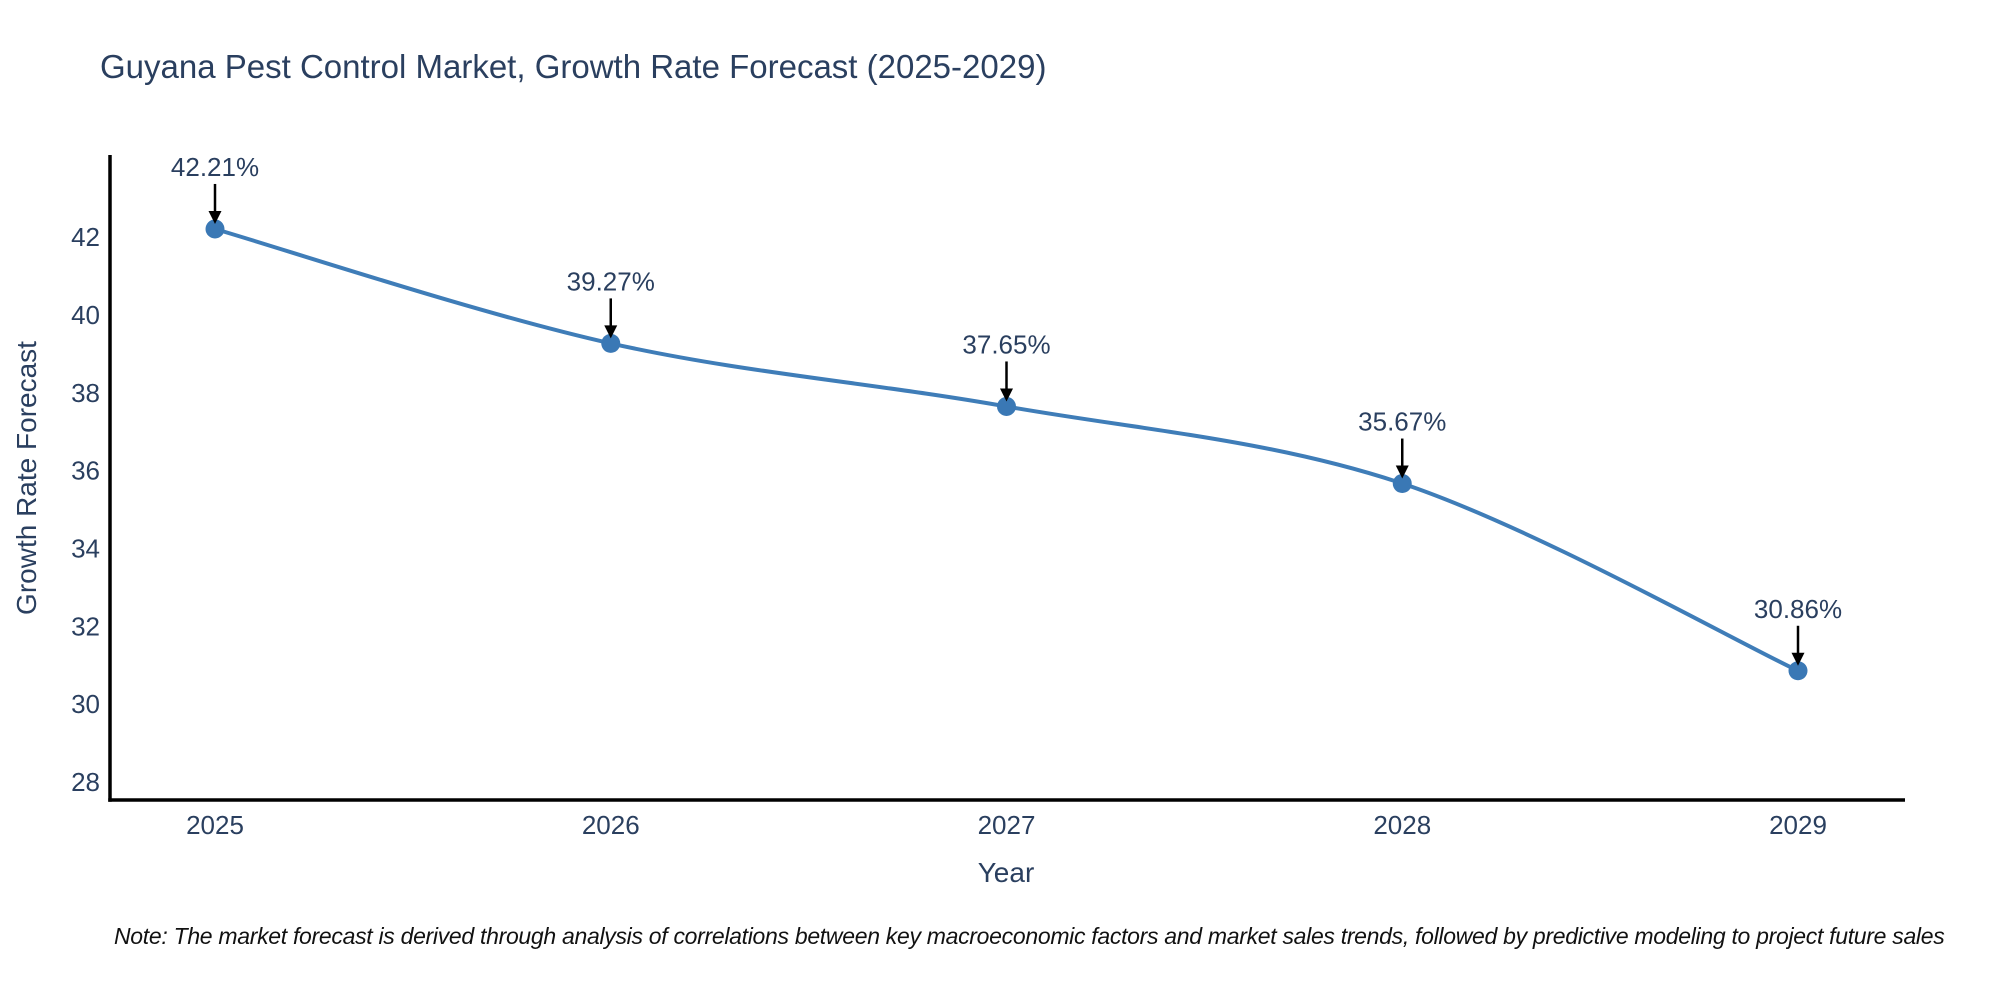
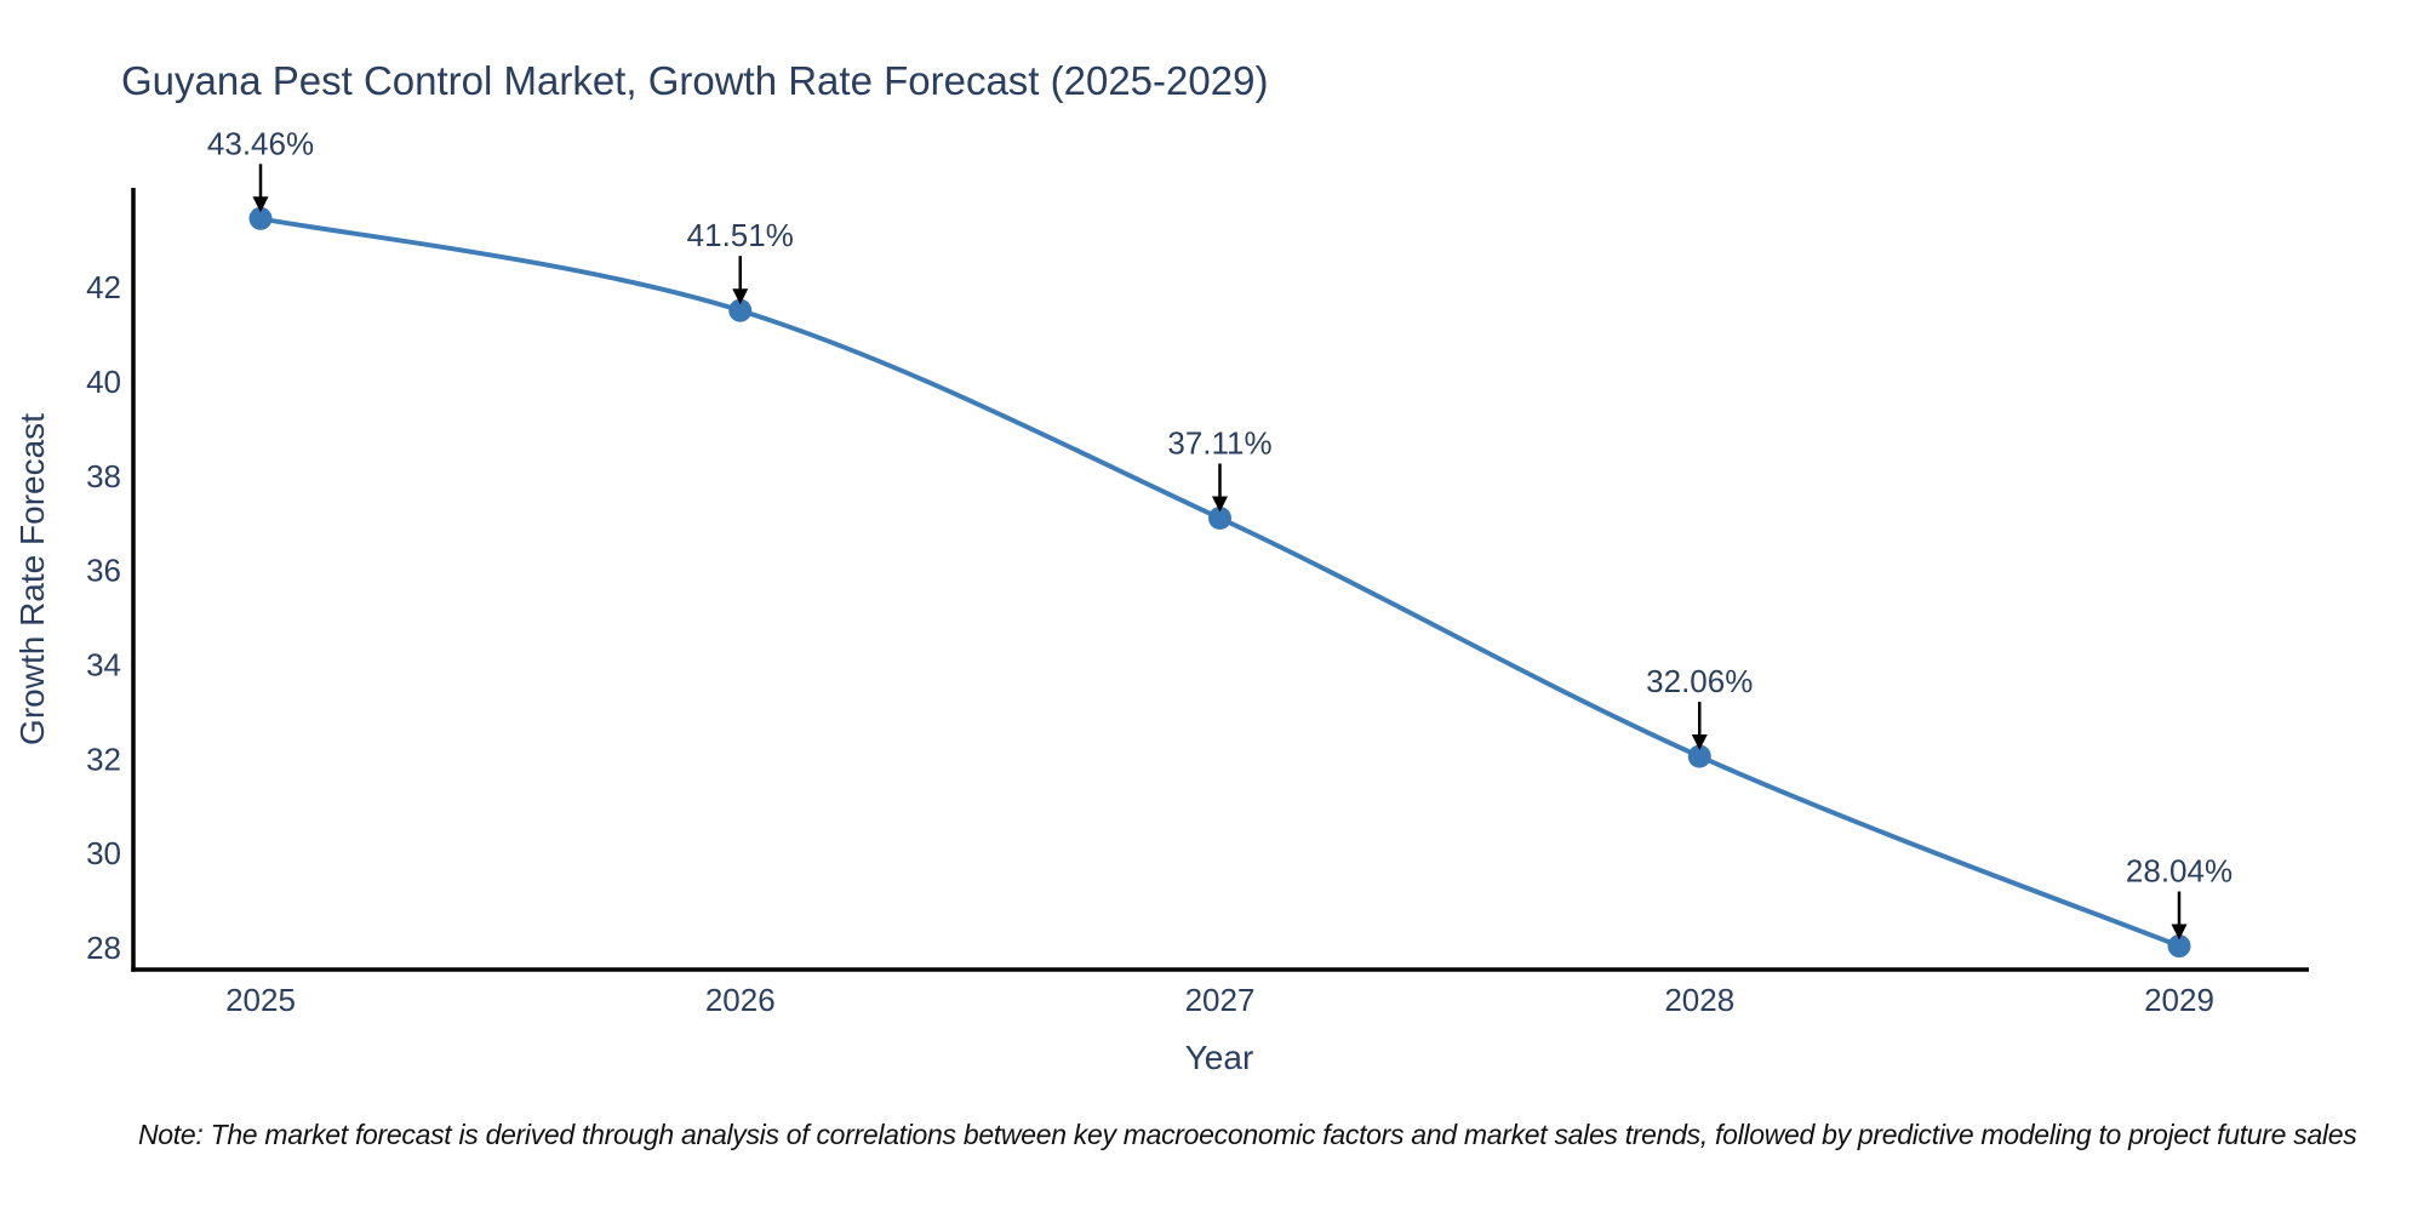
2025: 42.21% -> 43.46%
2026: 39.27% -> 41.51%
2027: 37.65% -> 37.11%
2028: 35.67% -> 32.06%
2029: 30.86% -> 28.04%
